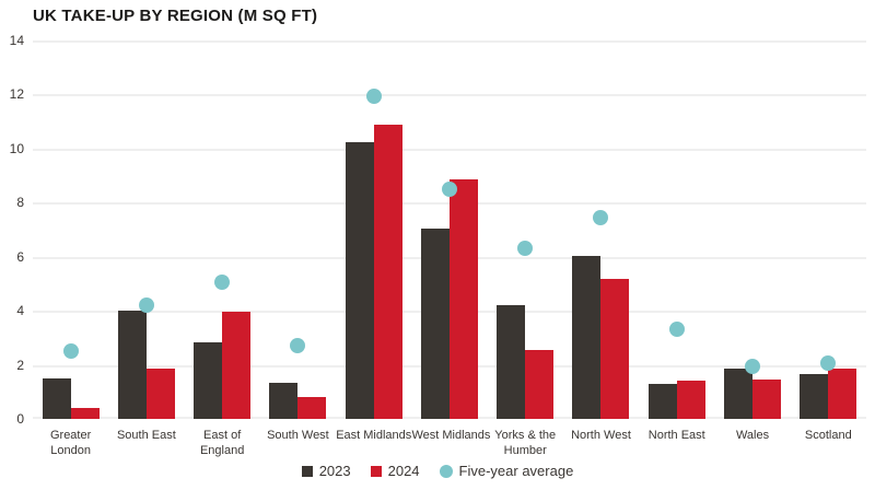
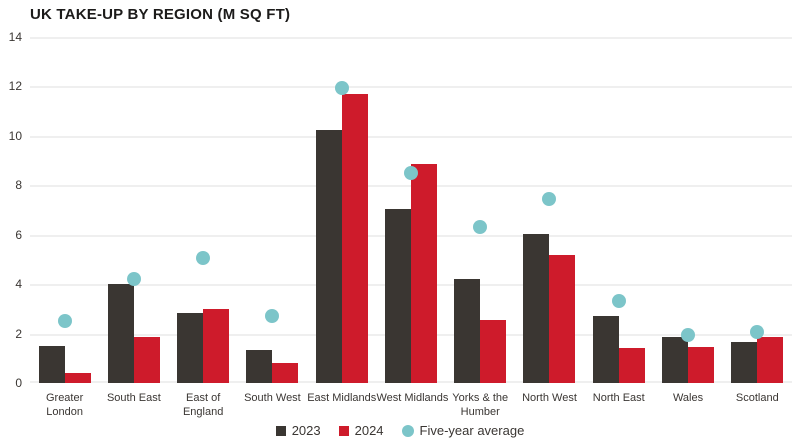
2024/East of England: 4.0 -> 3.0
2024/East Midlands: 10.9 -> 11.7
2023/North East: 1.3 -> 2.7
